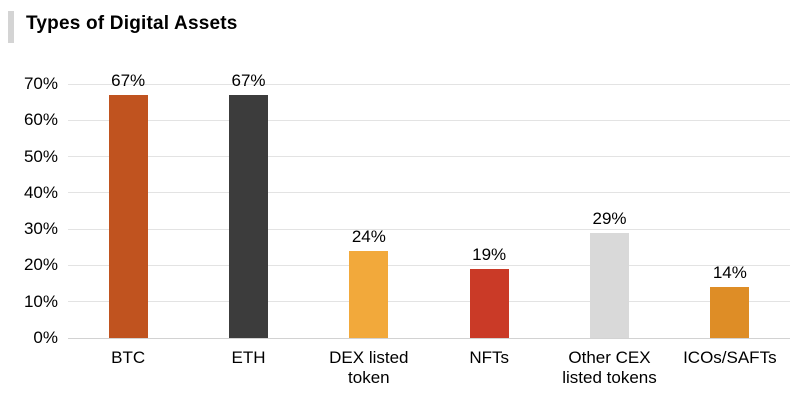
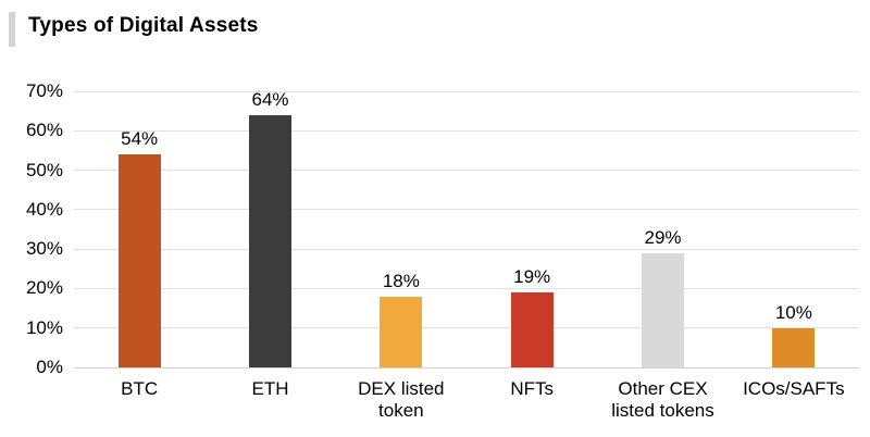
BTC: 67% -> 54%
ETH: 67% -> 64%
DEX listed token: 24% -> 18%
ICOs/SAFTs: 14% -> 10%
